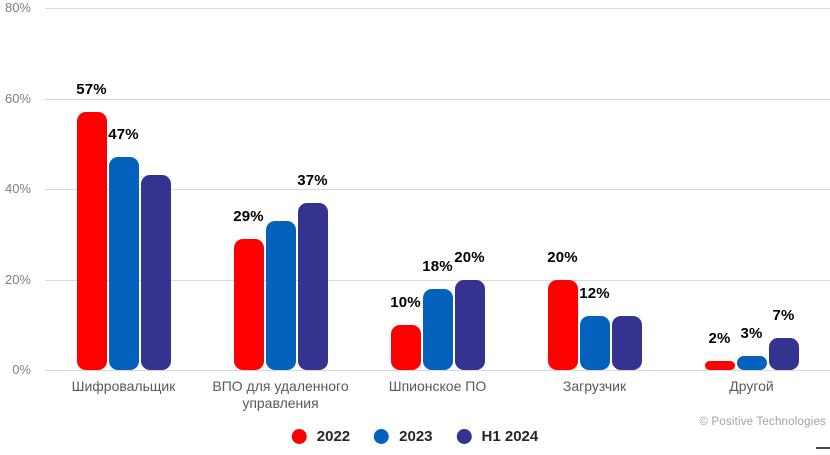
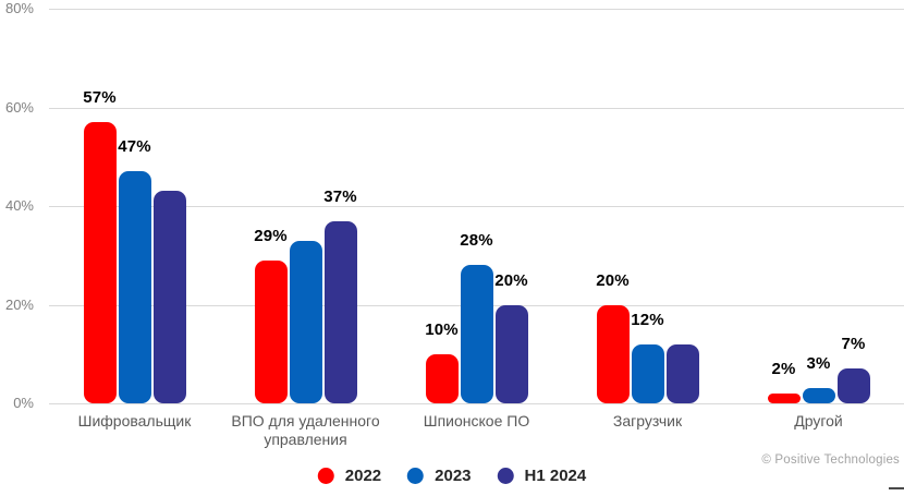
2023/Шпионское ПО: 18% -> 28%
